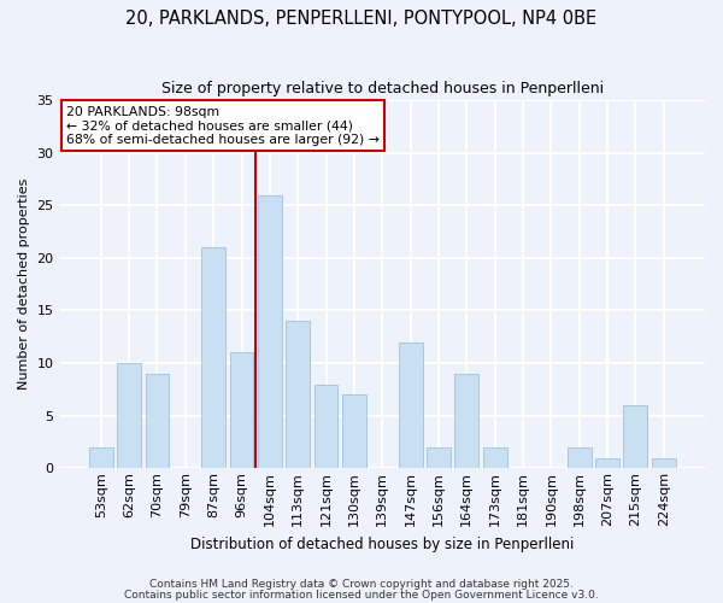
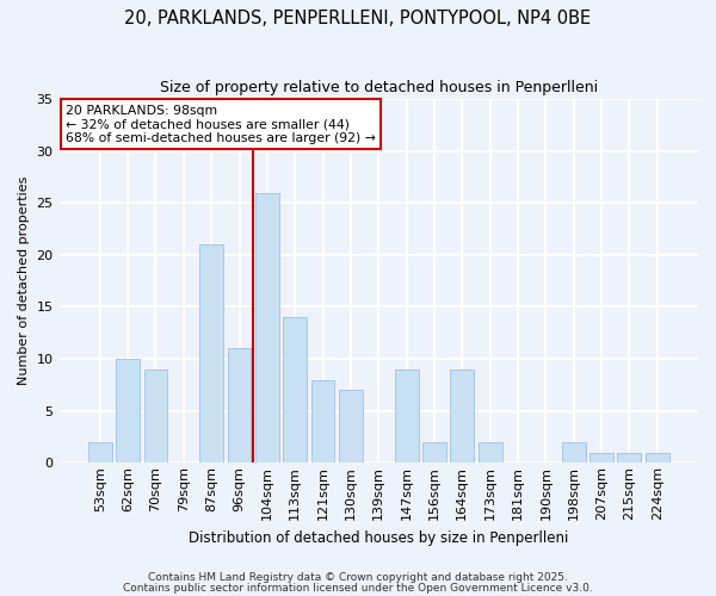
147sqm: 12 -> 9
215sqm: 6 -> 1
